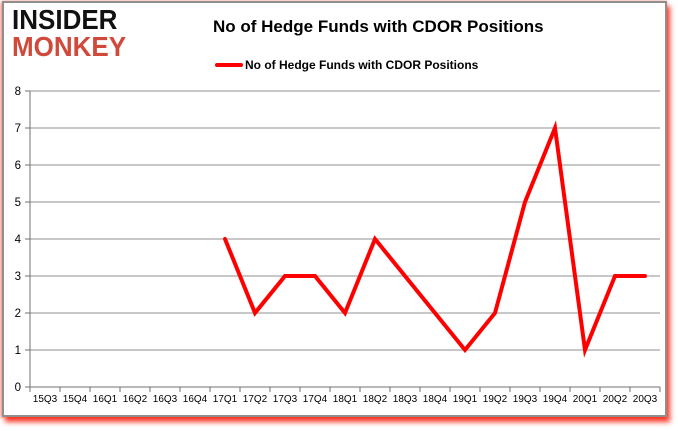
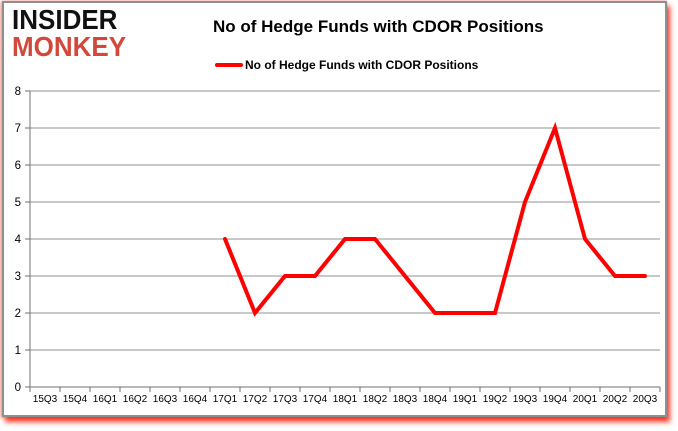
18Q1: 2 -> 4
19Q1: 1 -> 2
20Q1: 1 -> 4
